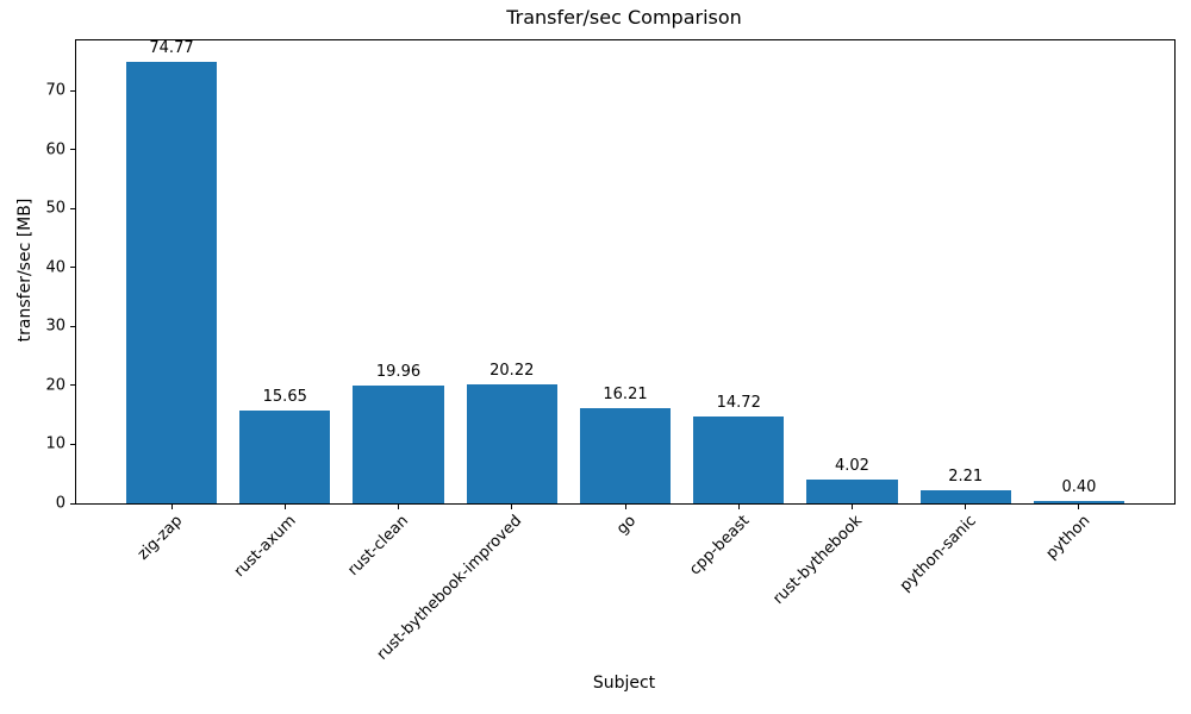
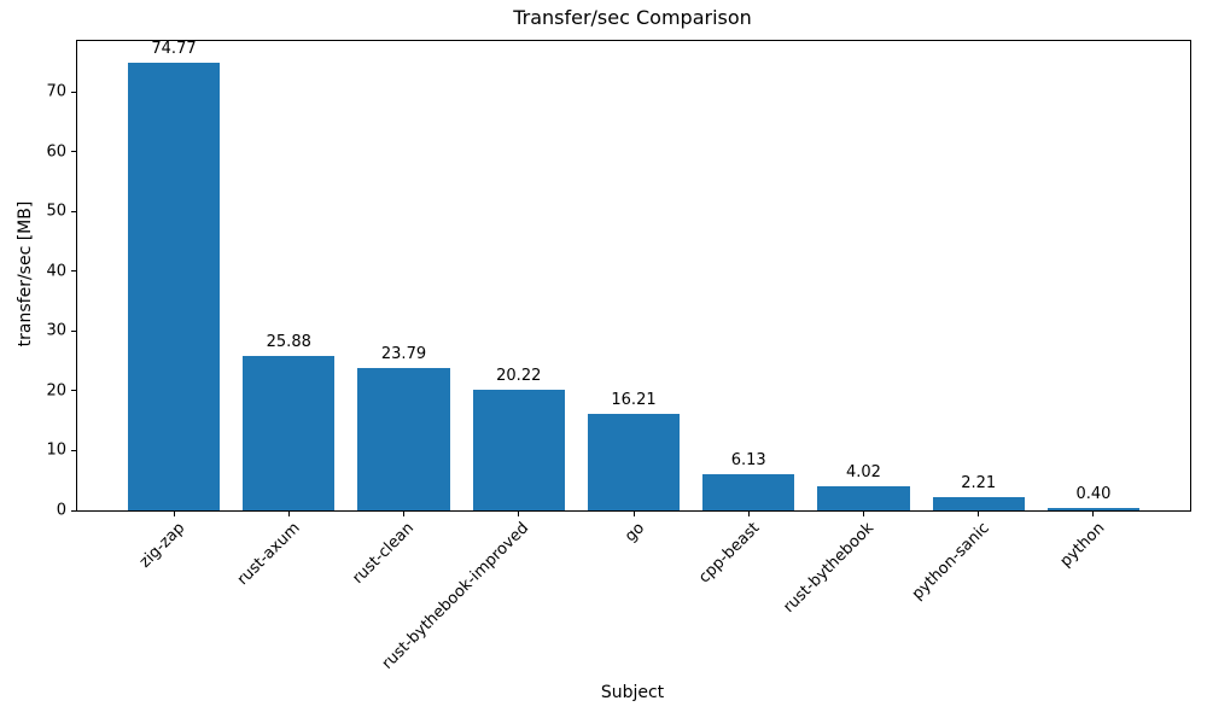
rust-axum: 15.65 -> 25.88
rust-clean: 19.96 -> 23.79
cpp-beast: 14.72 -> 6.13
